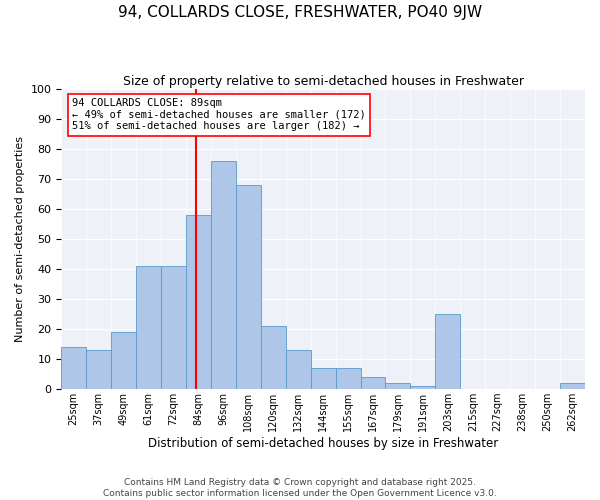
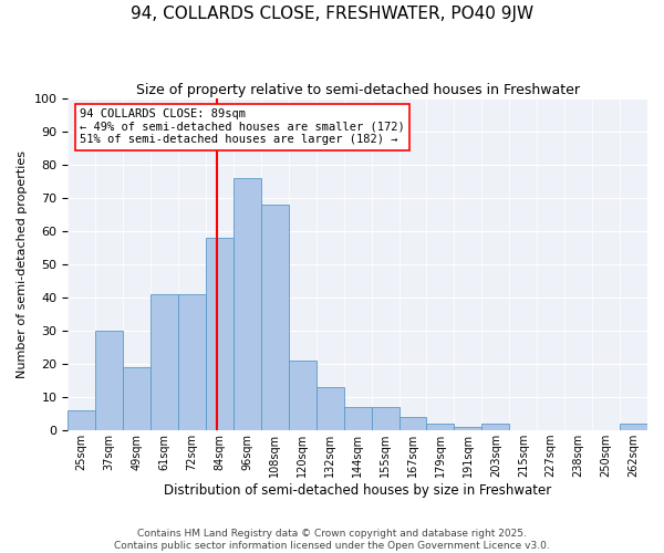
25sqm: 14 -> 6
37sqm: 13 -> 30
203sqm: 25 -> 2
